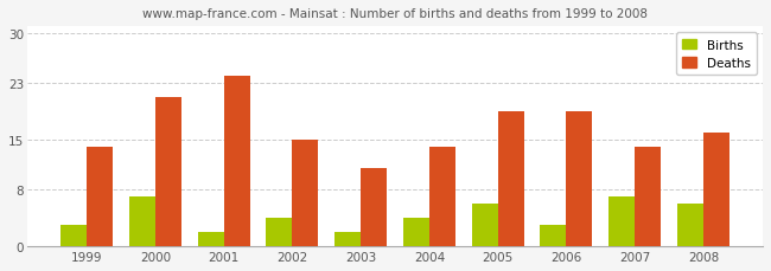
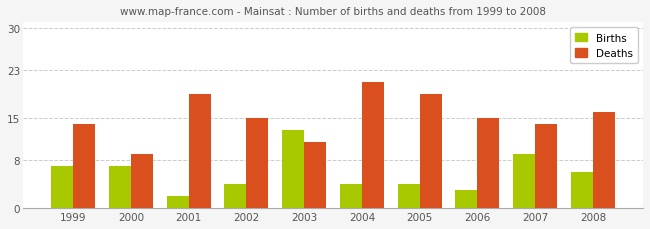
Births/1999: 3 -> 7
Deaths/2000: 21 -> 9
Deaths/2001: 24 -> 19
Births/2003: 2 -> 13
Deaths/2004: 14 -> 21
Births/2005: 6 -> 4
Deaths/2006: 19 -> 15
Births/2007: 7 -> 9
